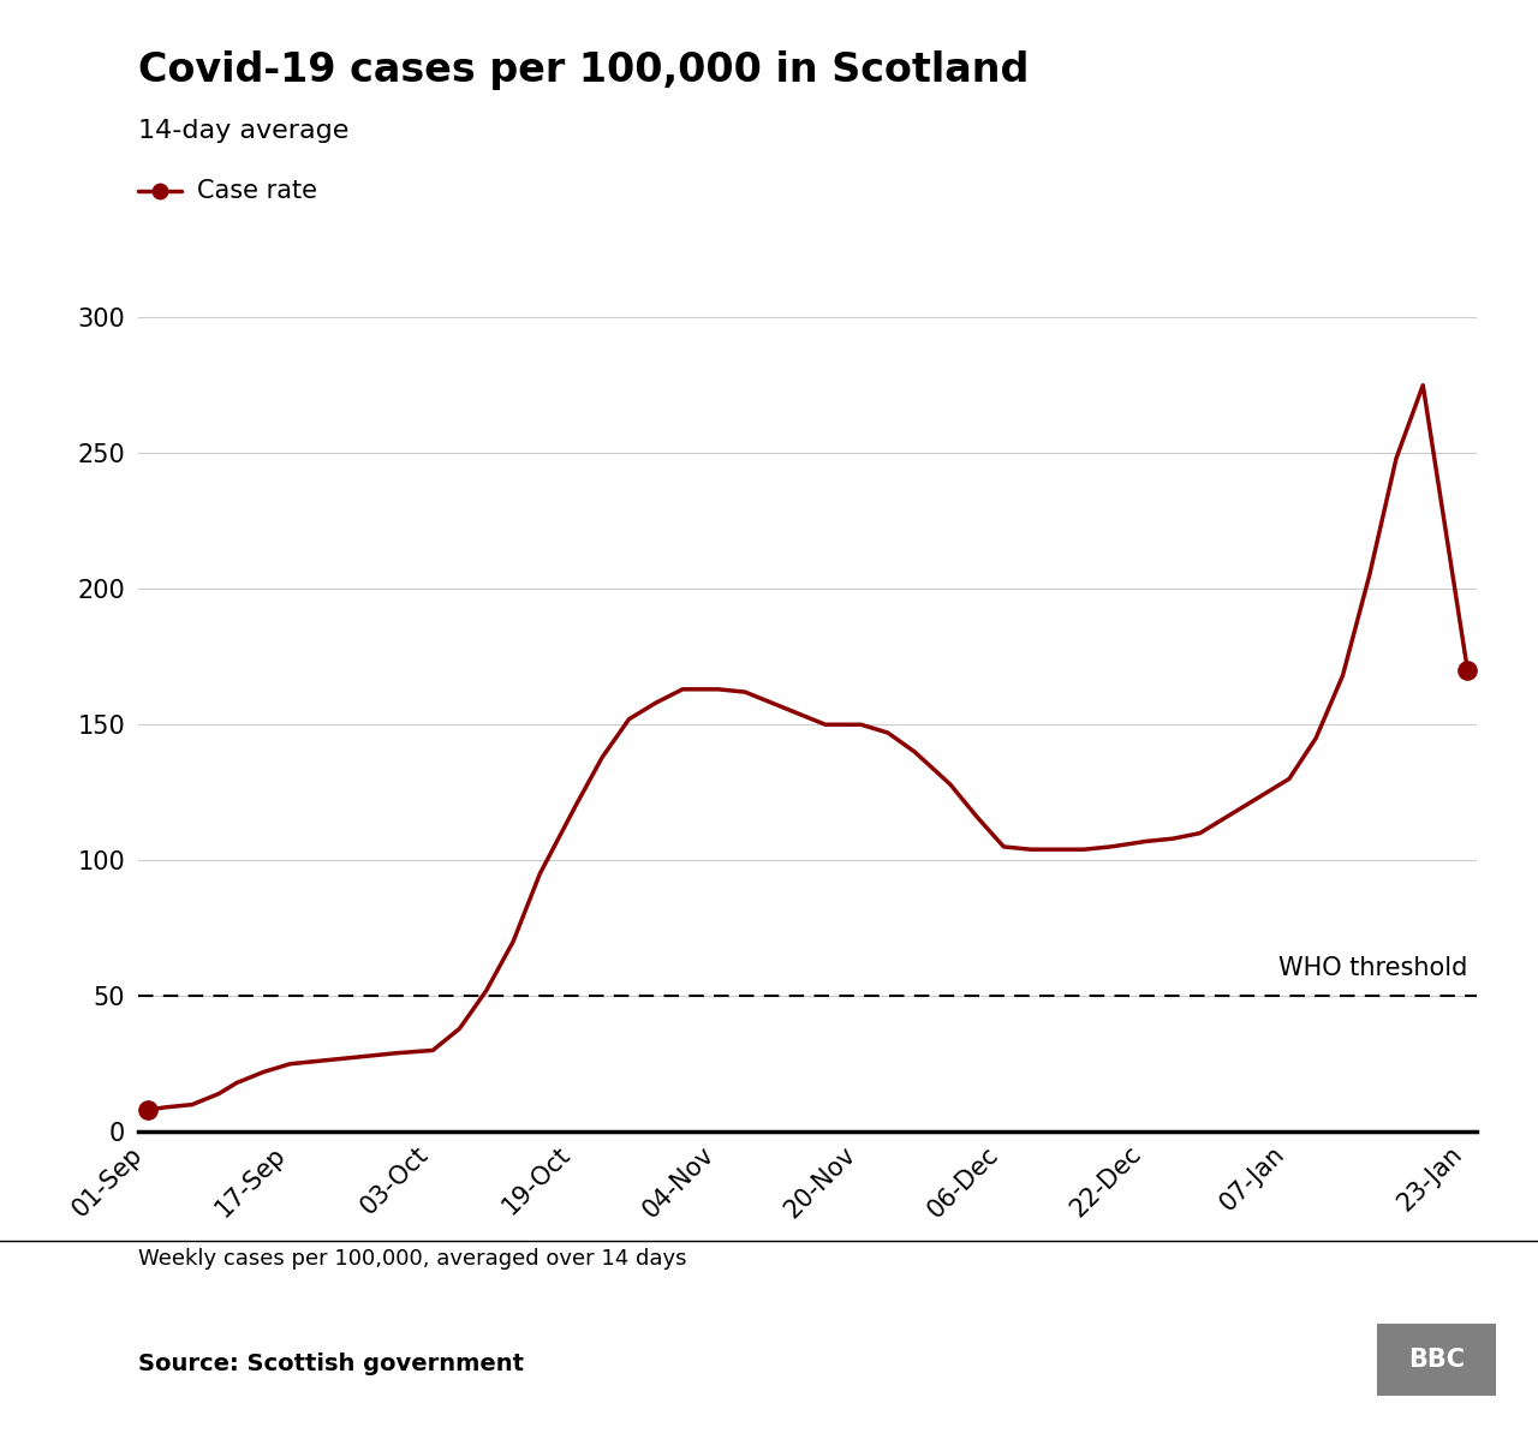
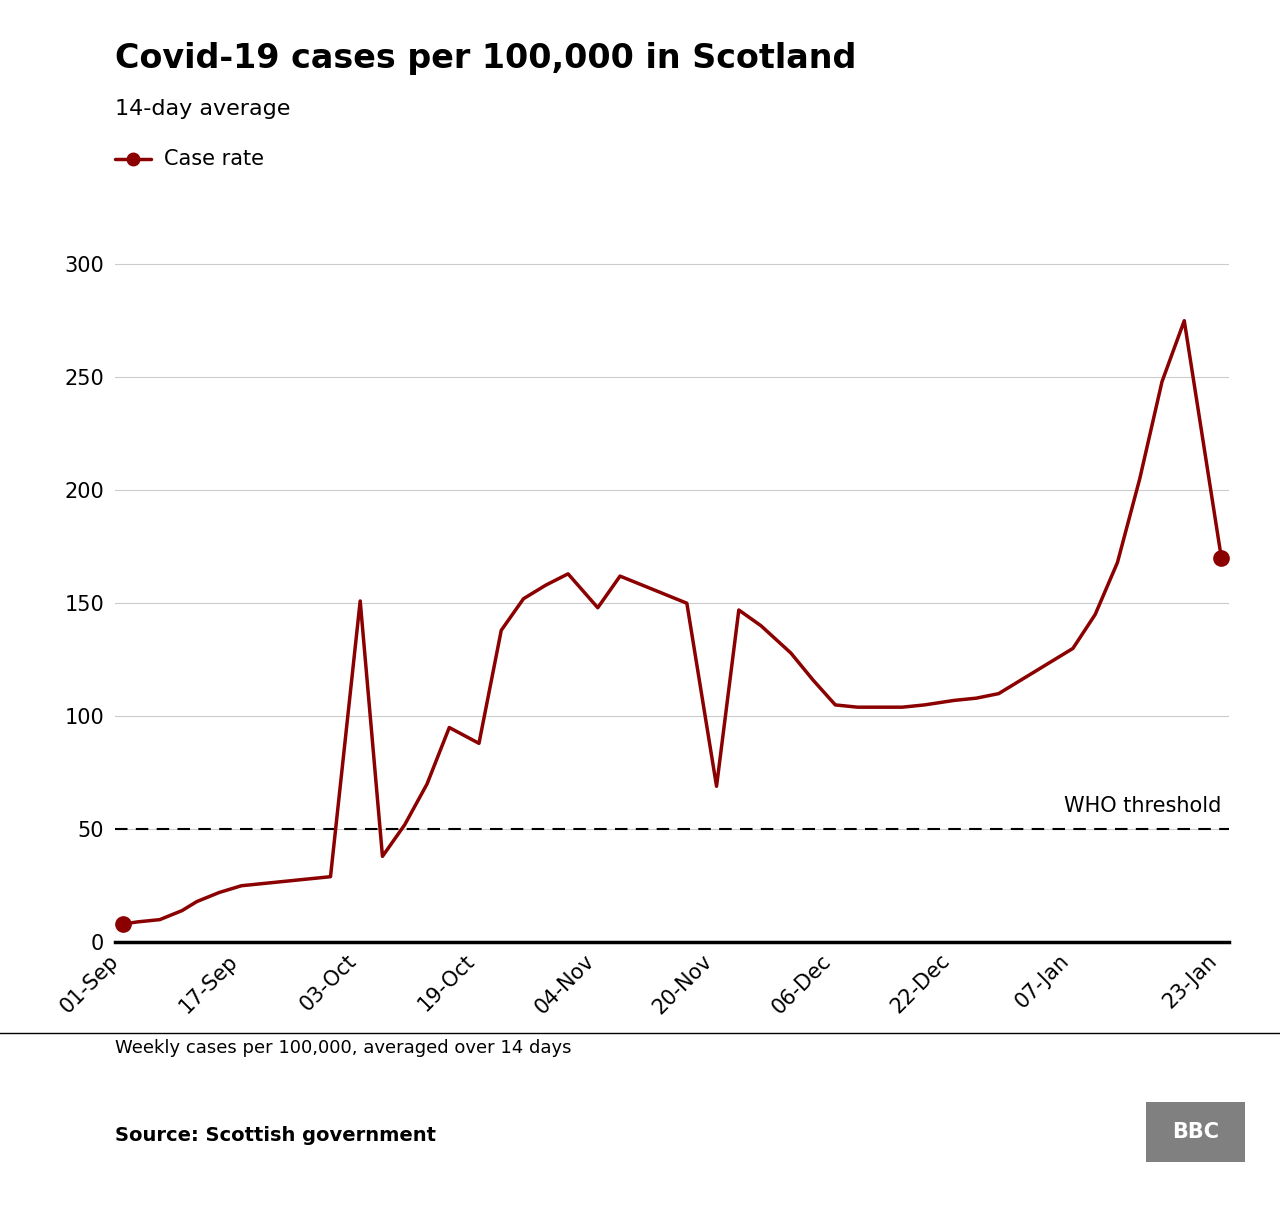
03-Oct: 30 -> 151
19-Oct: 120 -> 88
04-Nov: 163 -> 148
20-Nov: 150 -> 69
